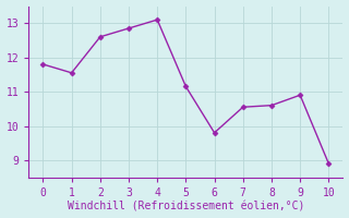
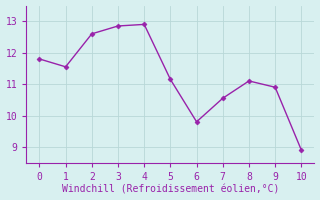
4: 13.10 -> 12.90
8: 10.60 -> 11.10
